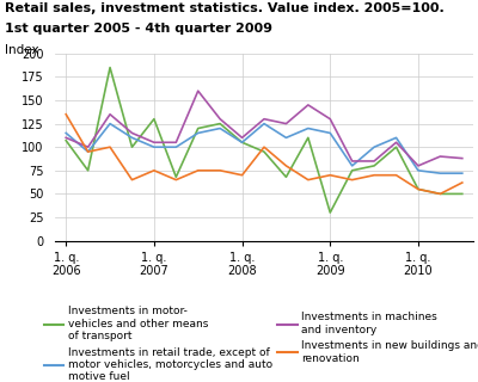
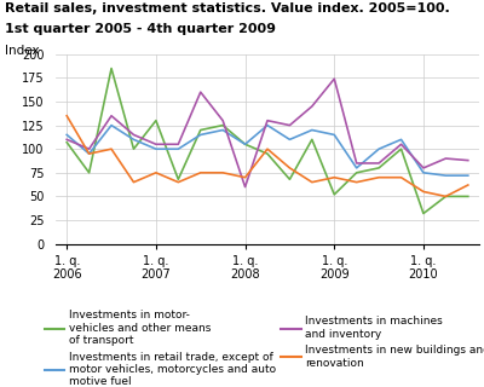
Investments in machines and inventory/1. q. 2008: 110 -> 60
Investments in motor- vehicles and other means of transport/1. q. 2009: 30 -> 52
Investments in machines and inventory/1. q. 2009: 130 -> 174
Investments in motor- vehicles and other means of transport/1. q. 2010: 55 -> 32
